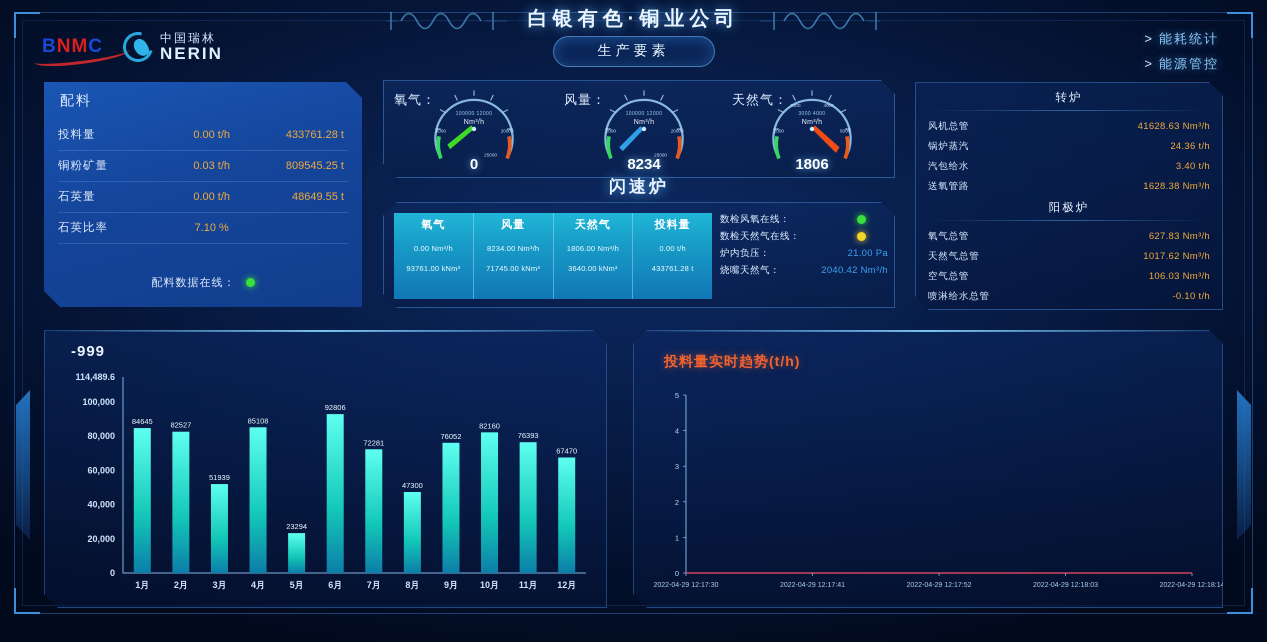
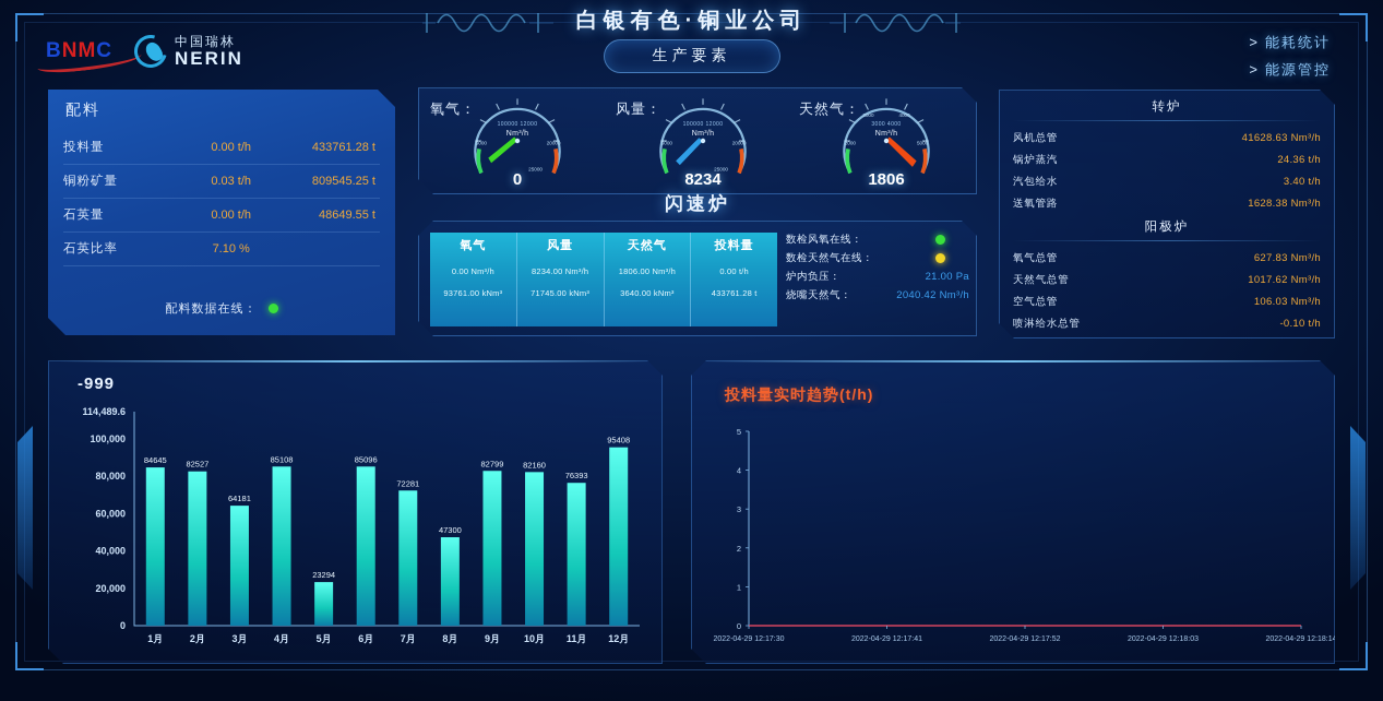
-999/3月: 51939 -> 64181
-999/6月: 92806 -> 85096
-999/9月: 76052 -> 82799
-999/12月: 67470 -> 95408
